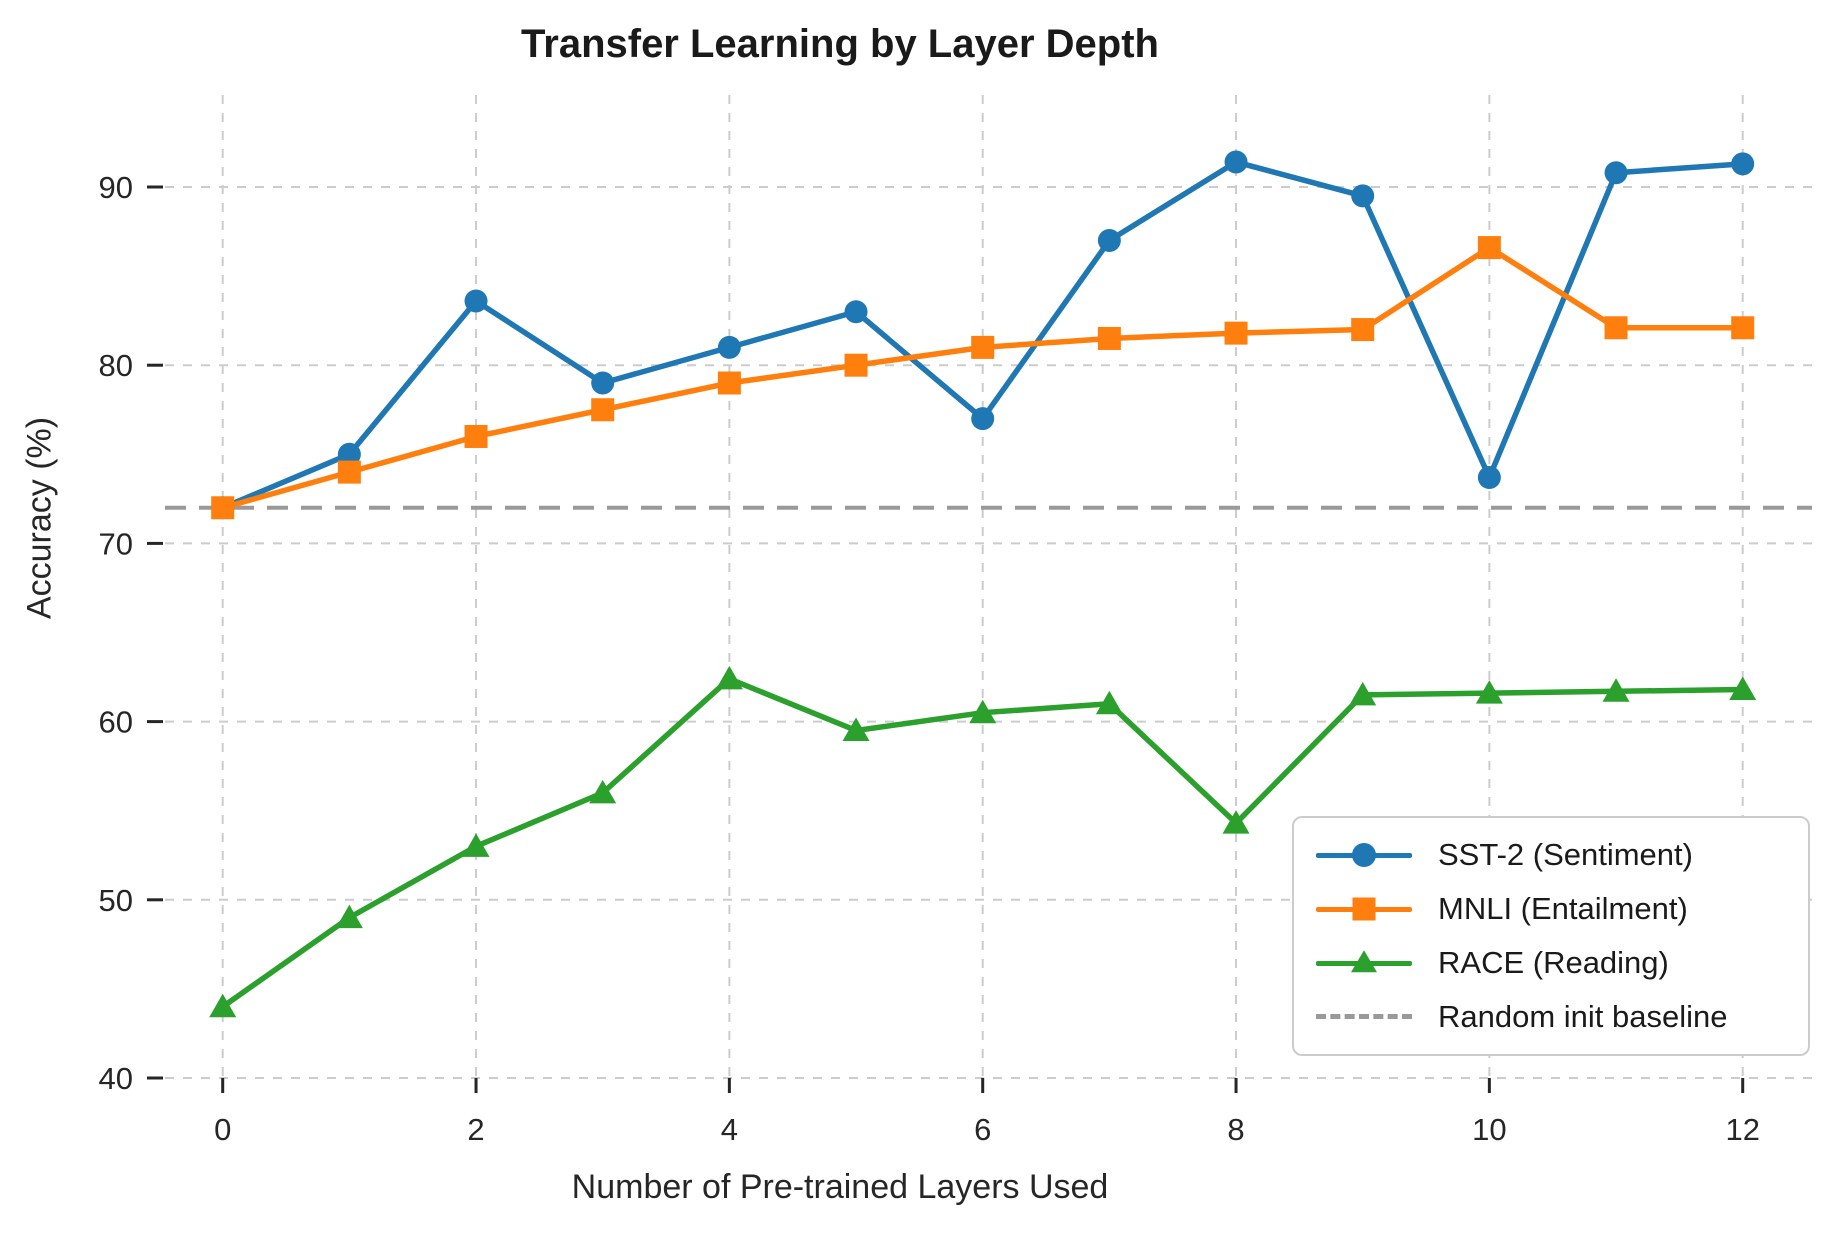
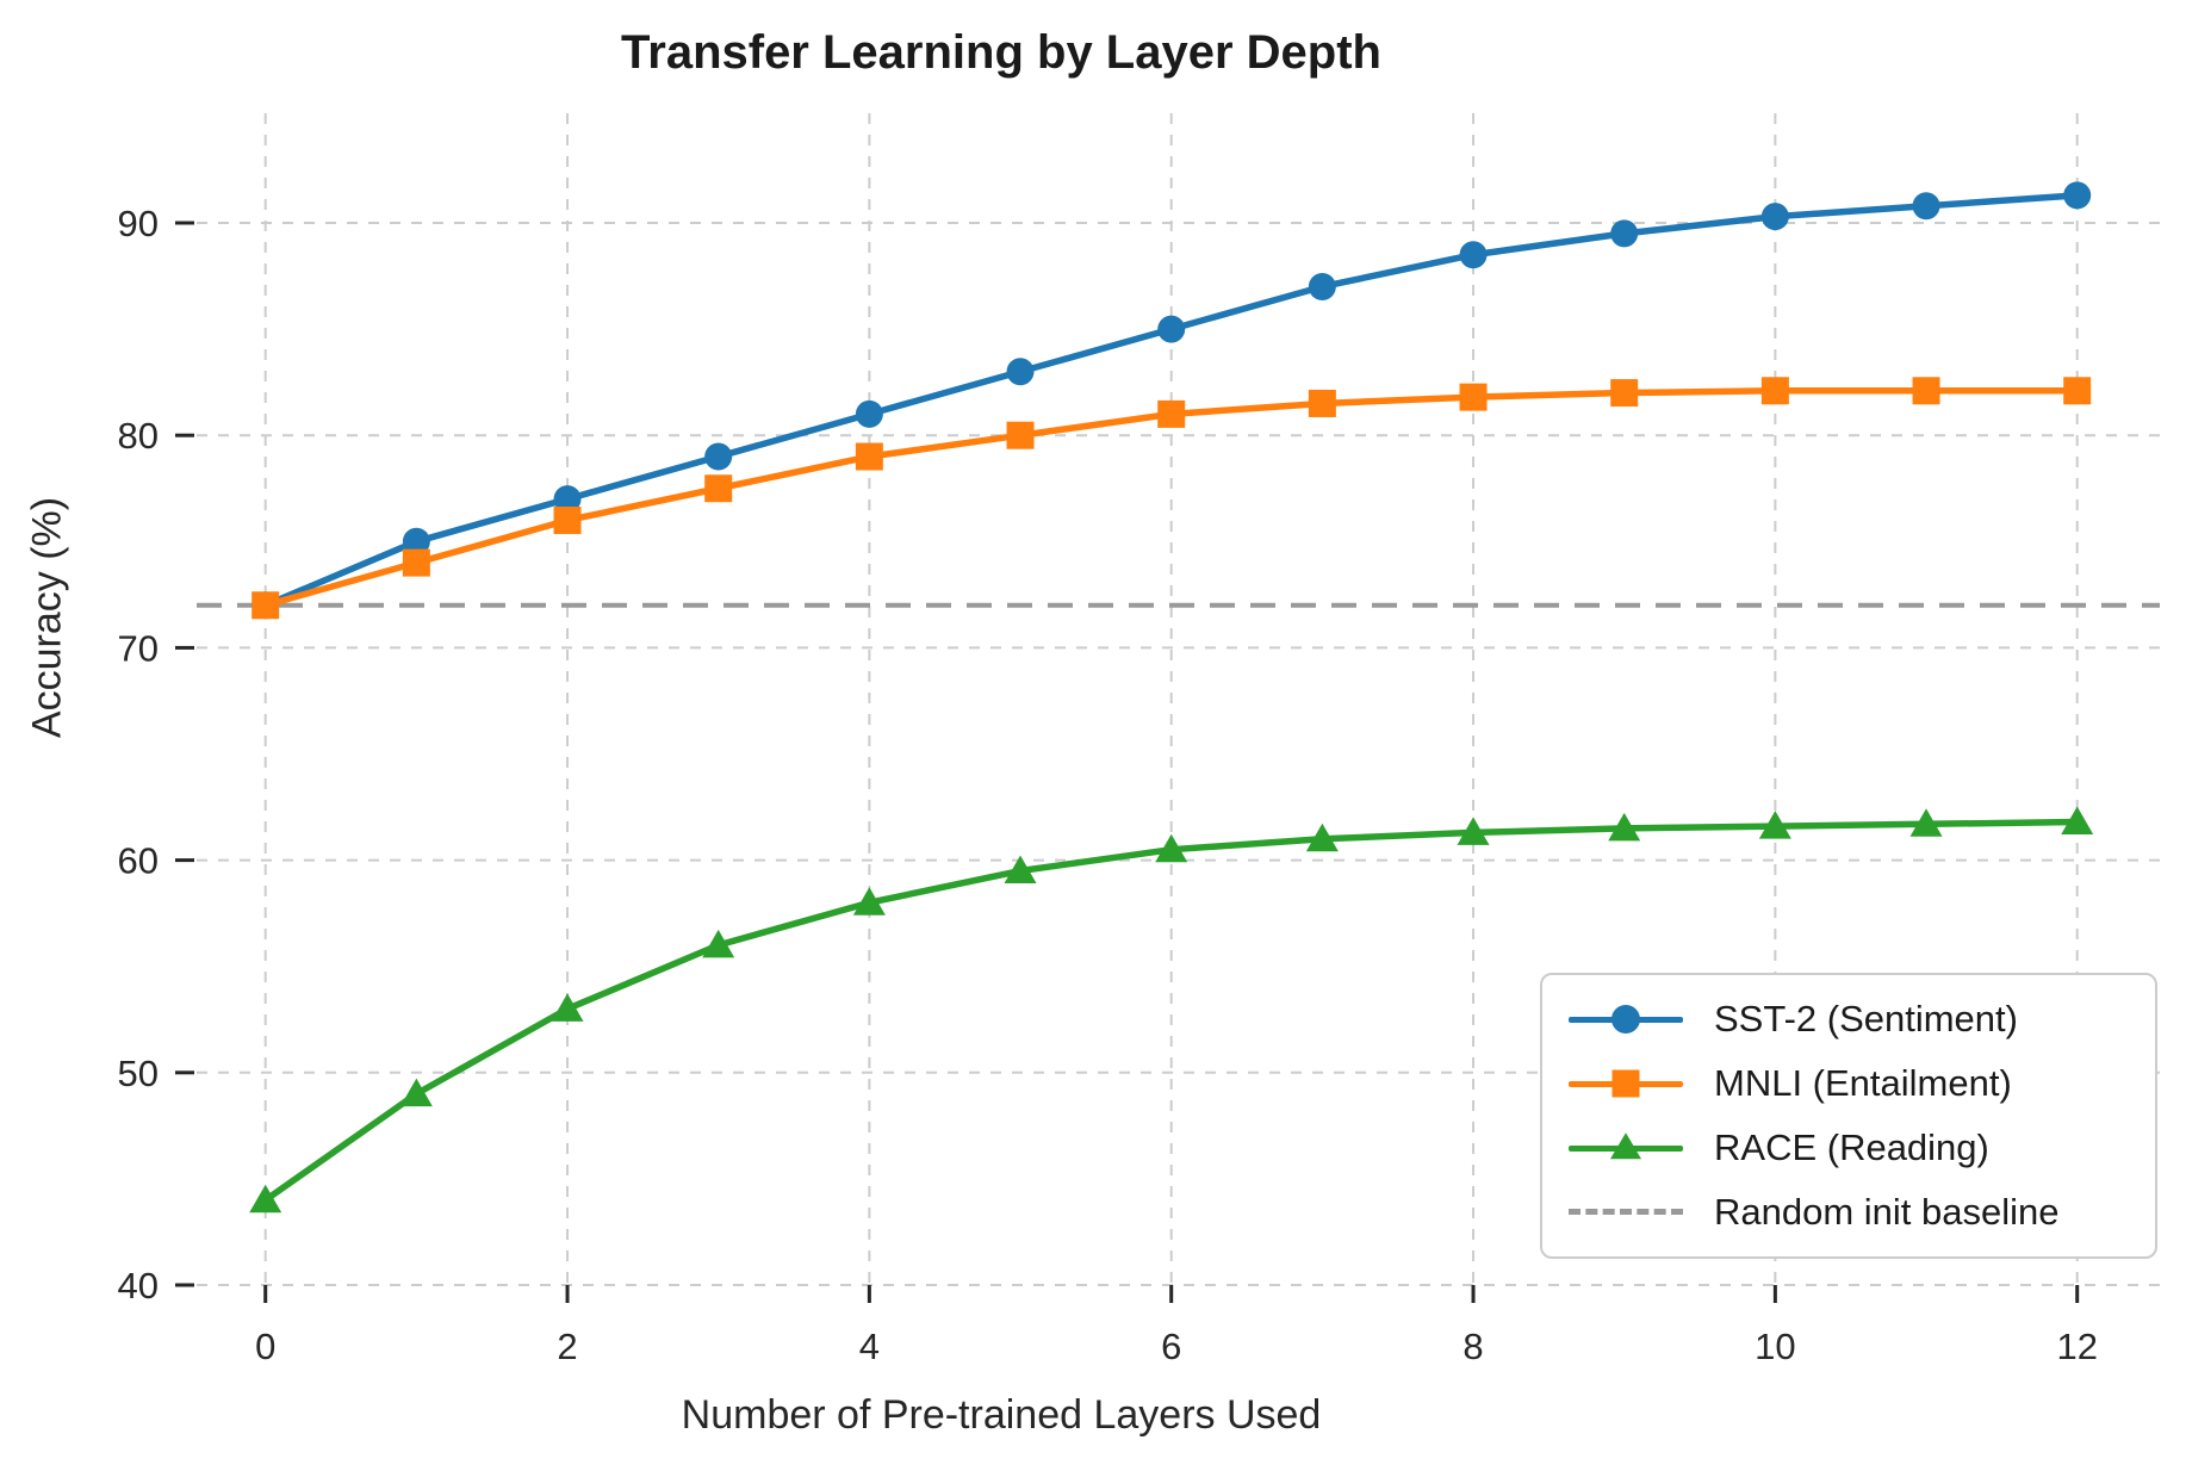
SST-2 (Sentiment)/2: 83.6 -> 77.0
RACE (Reading)/4: 62.4 -> 58.0
SST-2 (Sentiment)/6: 77.0 -> 85.0
SST-2 (Sentiment)/8: 91.4 -> 88.5
RACE (Reading)/8: 54.3 -> 61.3
SST-2 (Sentiment)/10: 73.7 -> 90.3
MNLI (Entailment)/10: 86.6 -> 82.1
